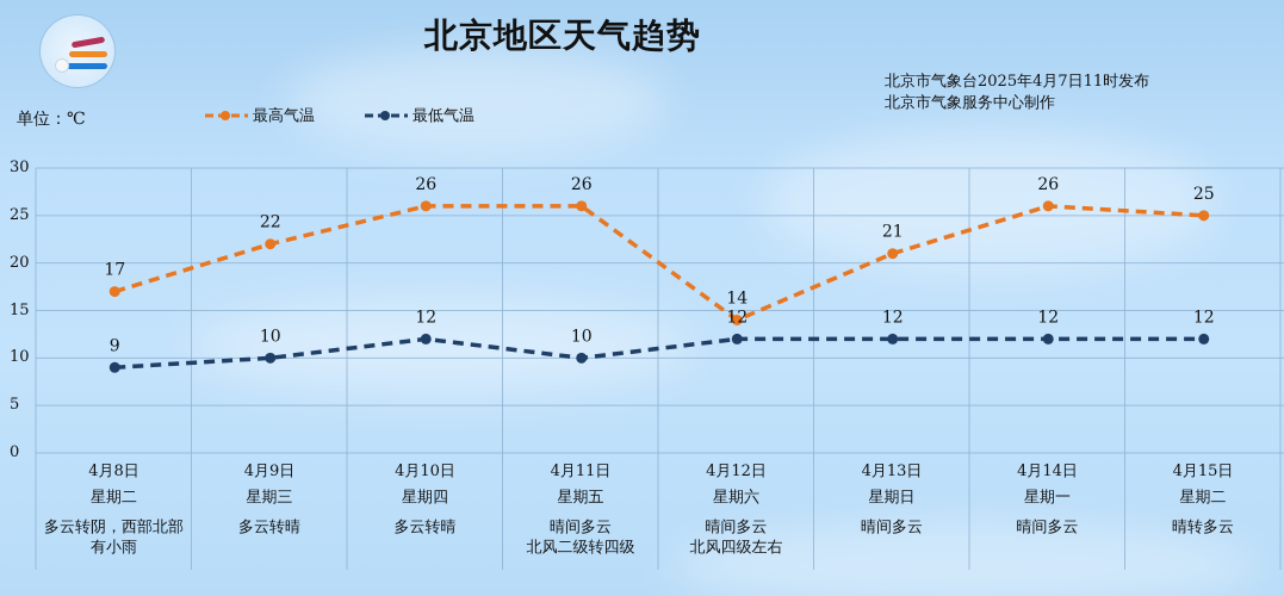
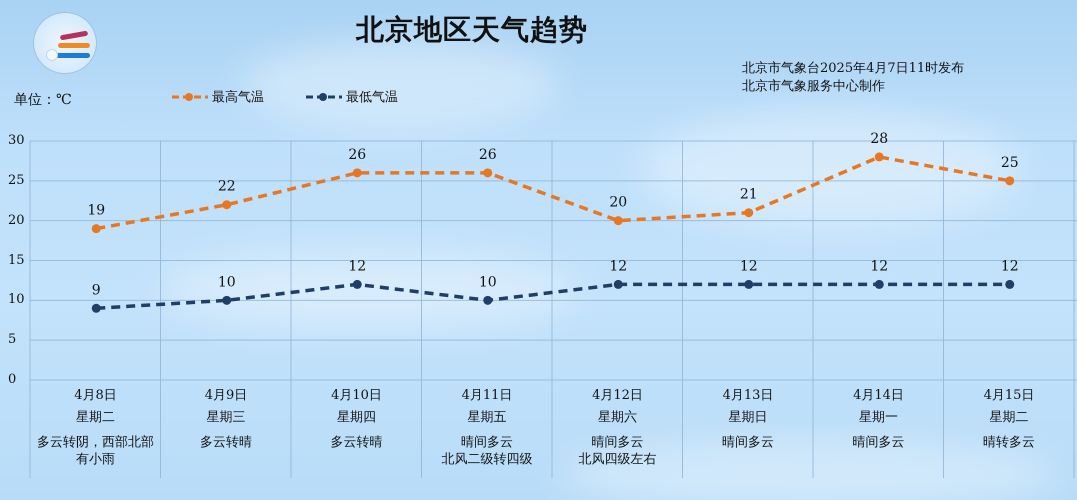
最高气温/4月8日: 17 -> 19
最高气温/4月12日: 14 -> 20
最高气温/4月14日: 26 -> 28
